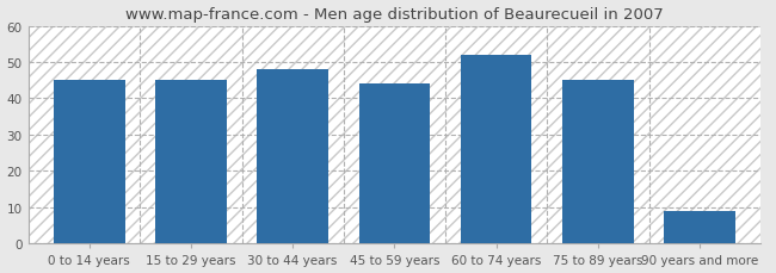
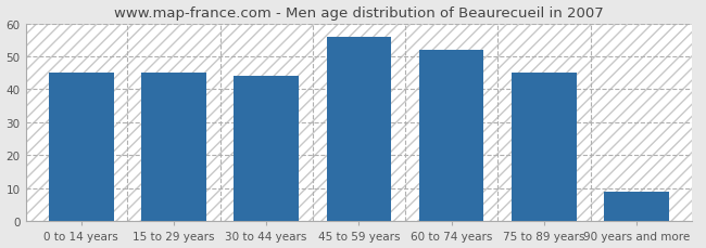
30 to 44 years: 48 -> 44
45 to 59 years: 44 -> 56
